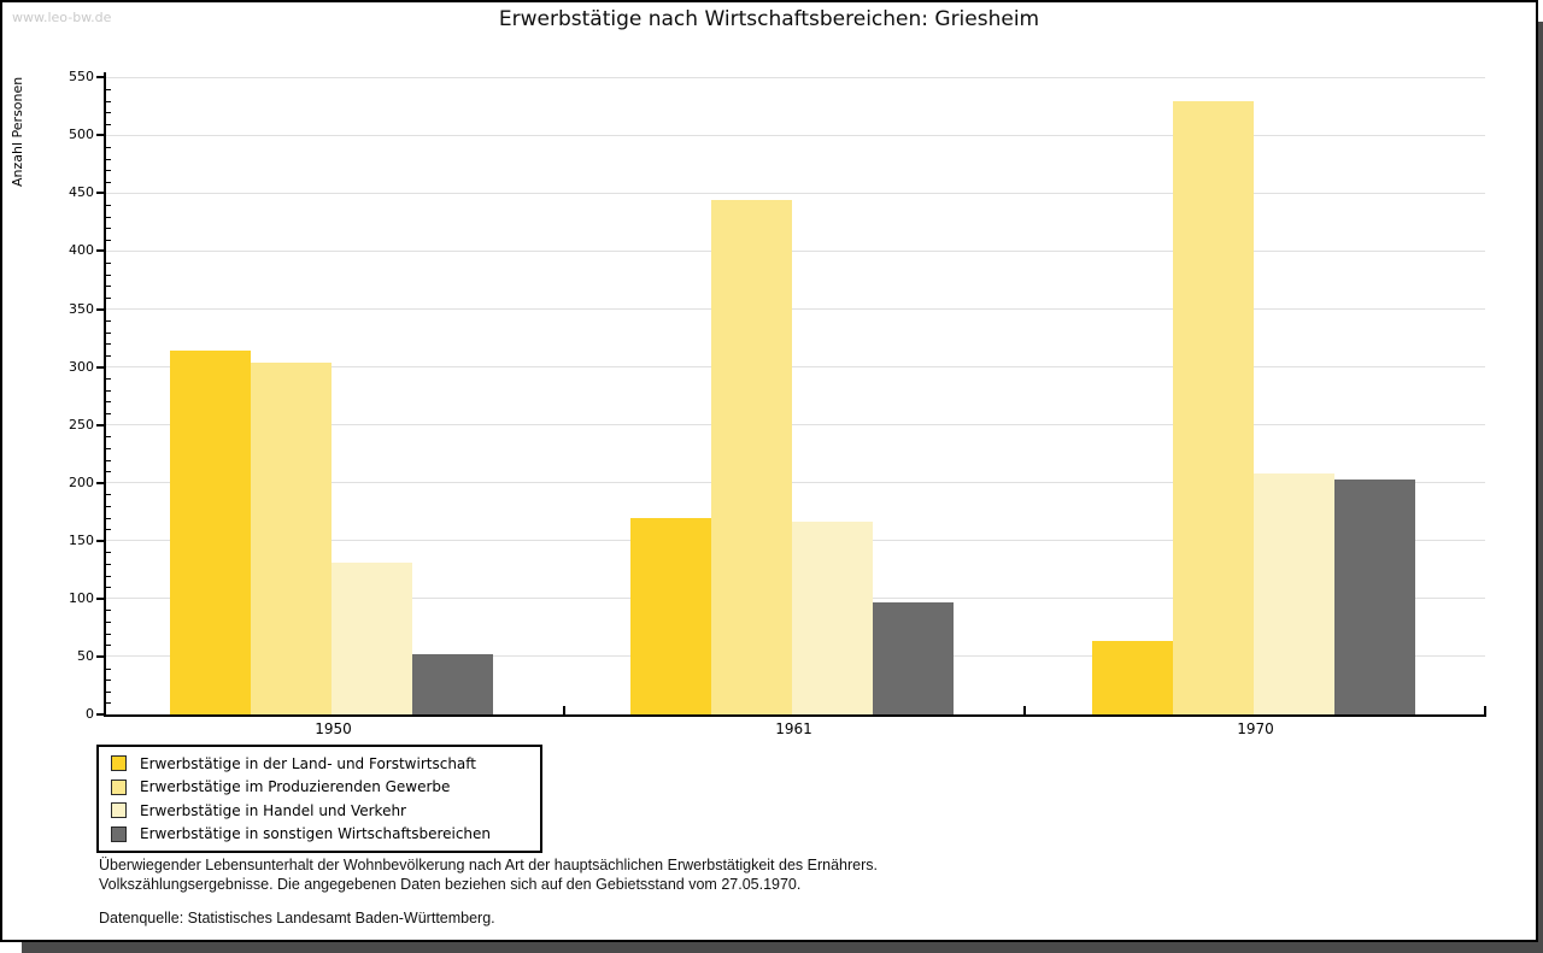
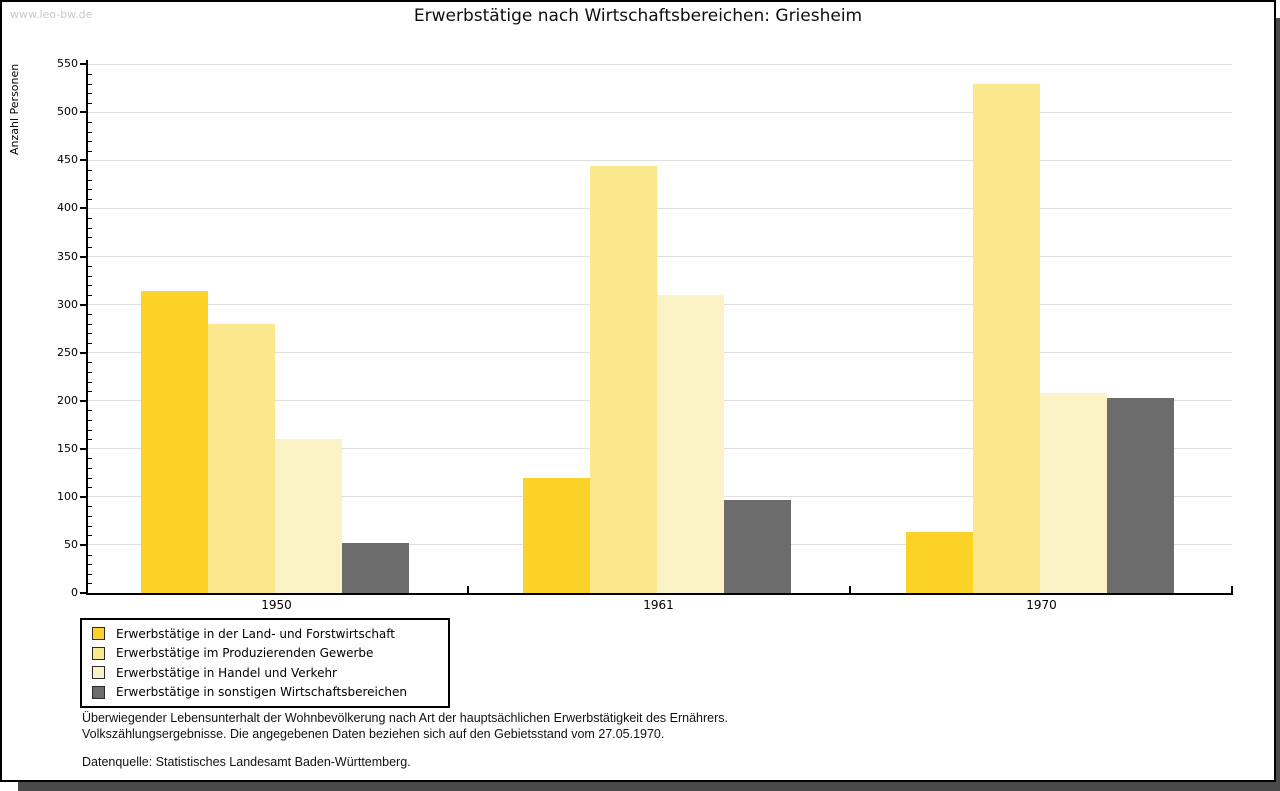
Erwerbstätige im Produzierenden Gewerbe/1950: 300 -> 280
Erwerbstätige in Handel und Verkehr/1950: 130 -> 160
Erwerbstätige in der Land- und Forstwirtschaft/1961: 170 -> 120
Erwerbstätige in Handel und Verkehr/1961: 170 -> 310
